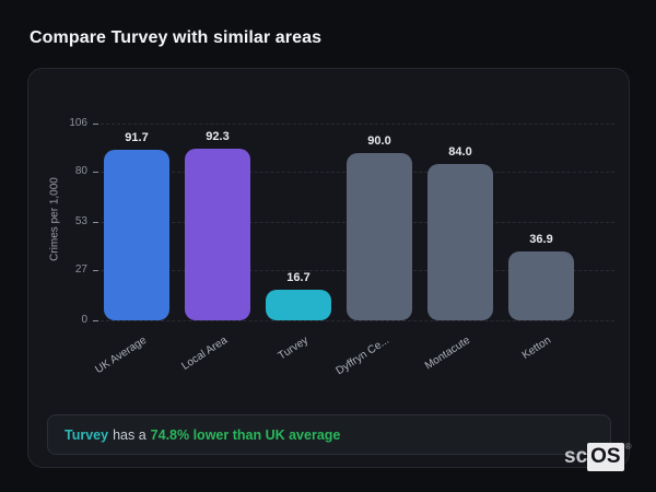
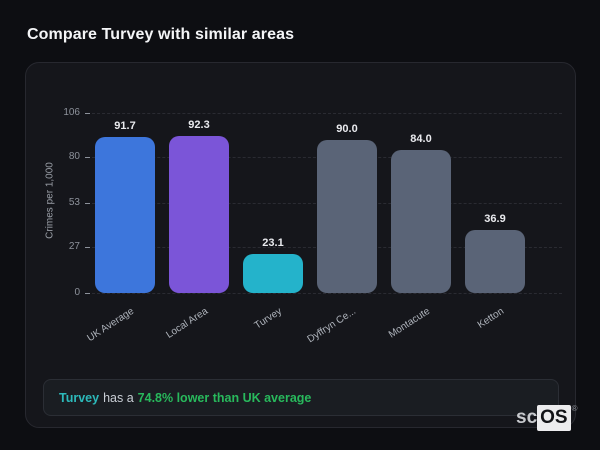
Turvey: 16.7 -> 23.1
